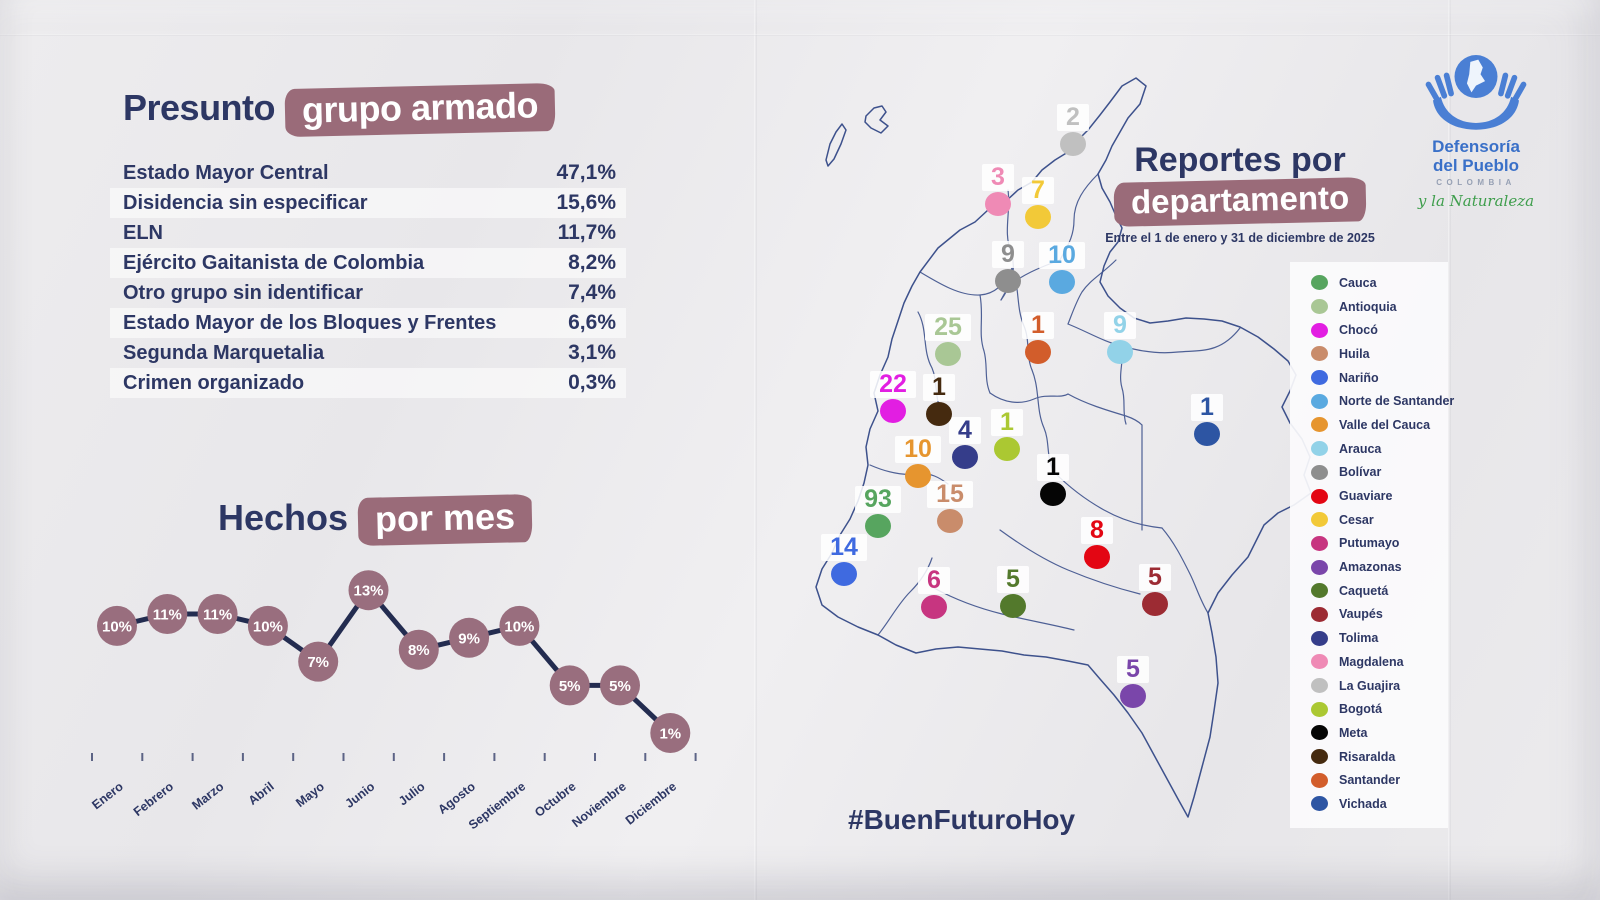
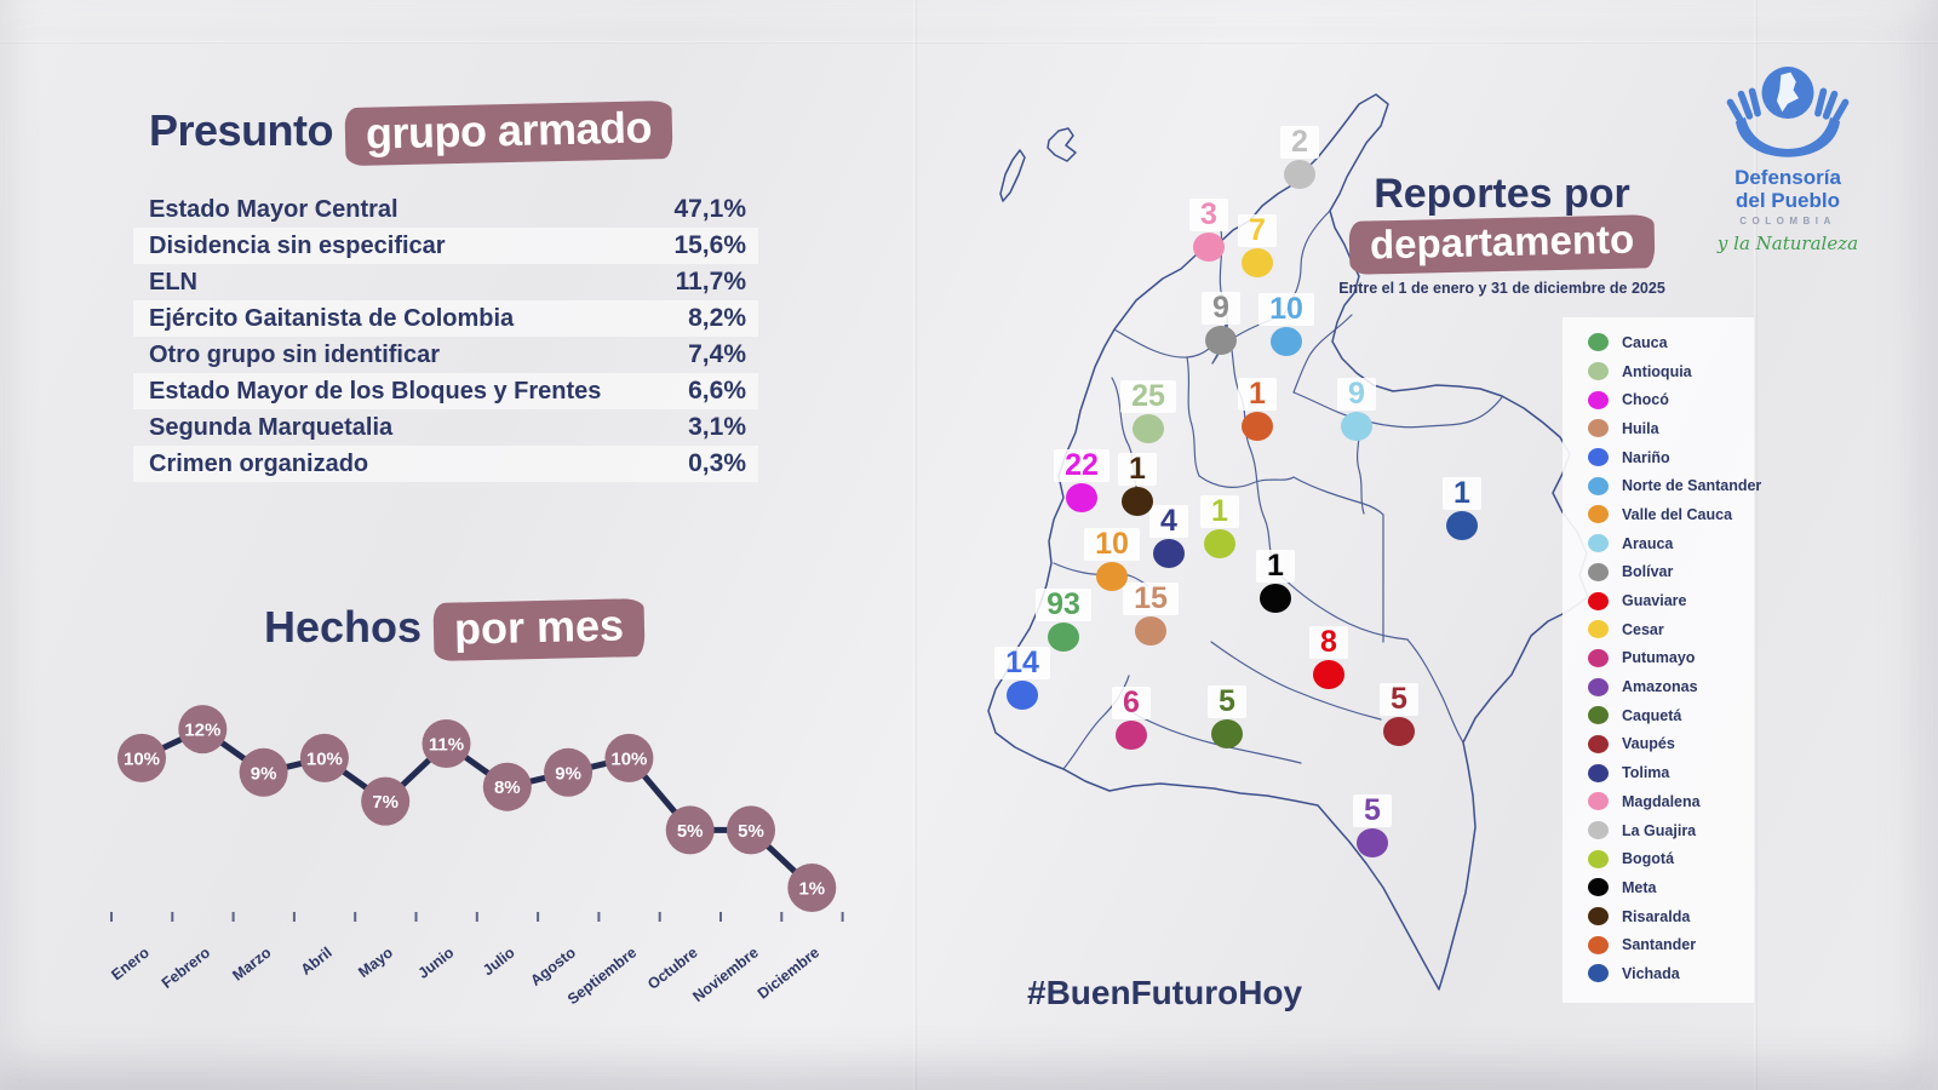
Hechos por mes/Febrero: 11% -> 12%
Hechos por mes/Marzo: 11% -> 9%
Hechos por mes/Junio: 13% -> 11%
